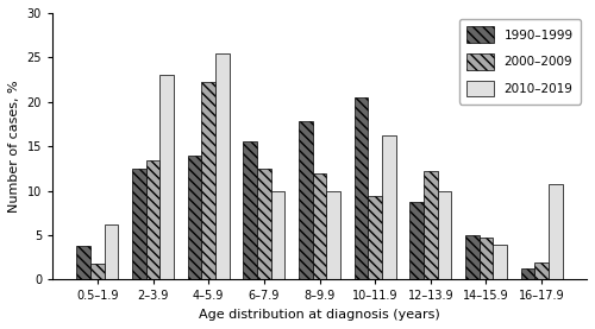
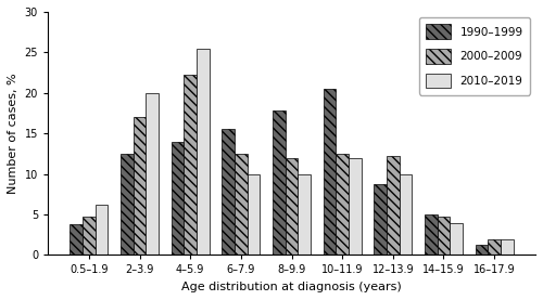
2000–2009/0.5–1.9: 1.8 -> 4.7
2000–2009/2–3.9: 13.4 -> 17.0
2010–2019/2–3.9: 23.0 -> 20.0
2000–2009/10–11.9: 9.4 -> 12.5
2010–2019/10–11.9: 16.2 -> 12.0
2010–2019/16–17.9: 10.8 -> 2.0
